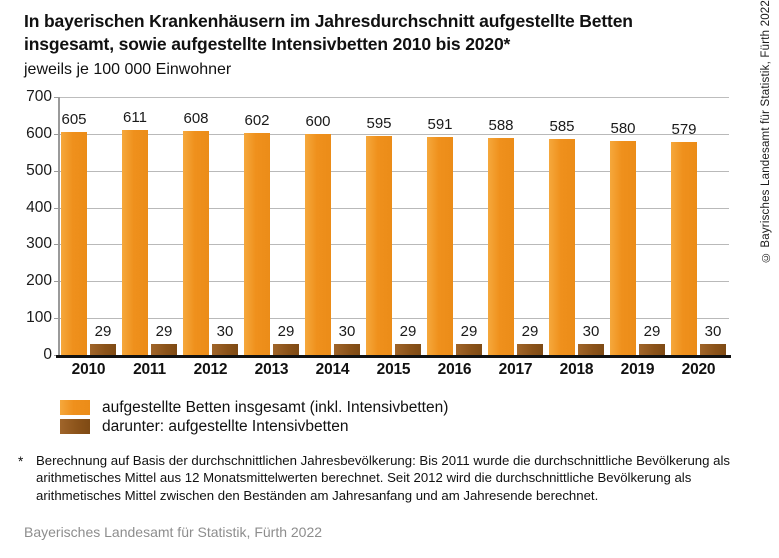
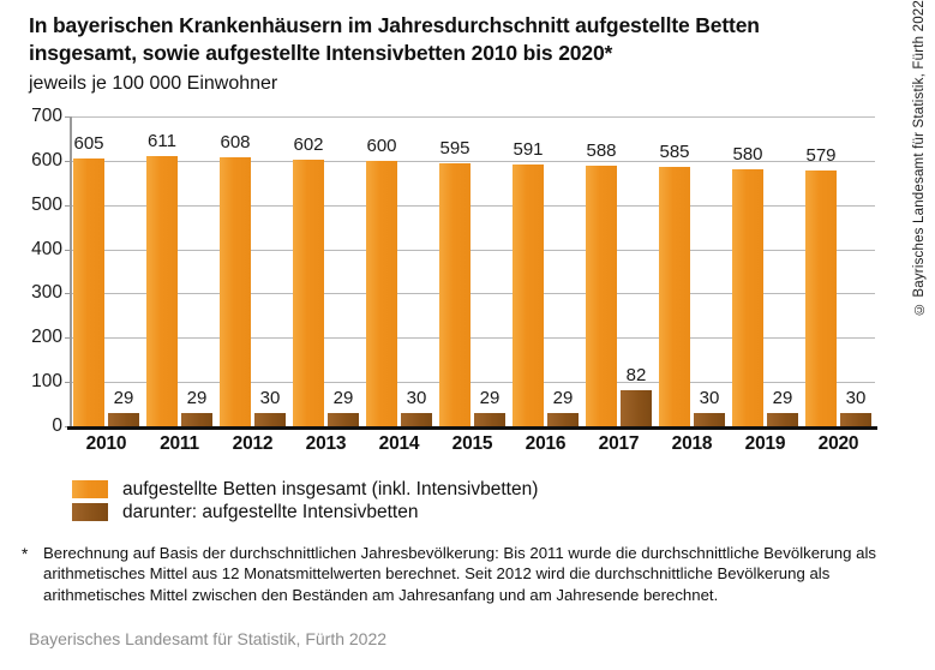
darunter: aufgestellte Intensivbetten/2017: 29 -> 82
